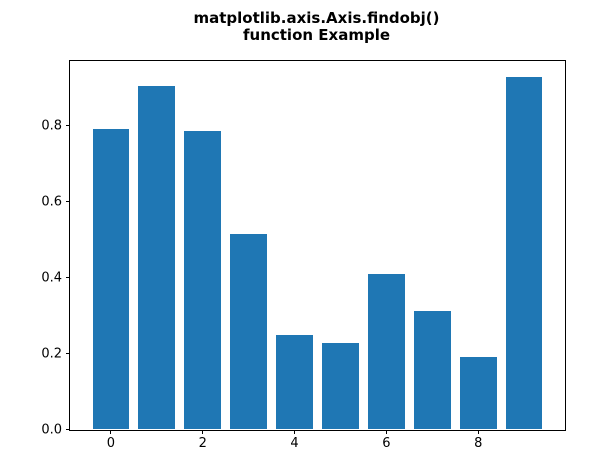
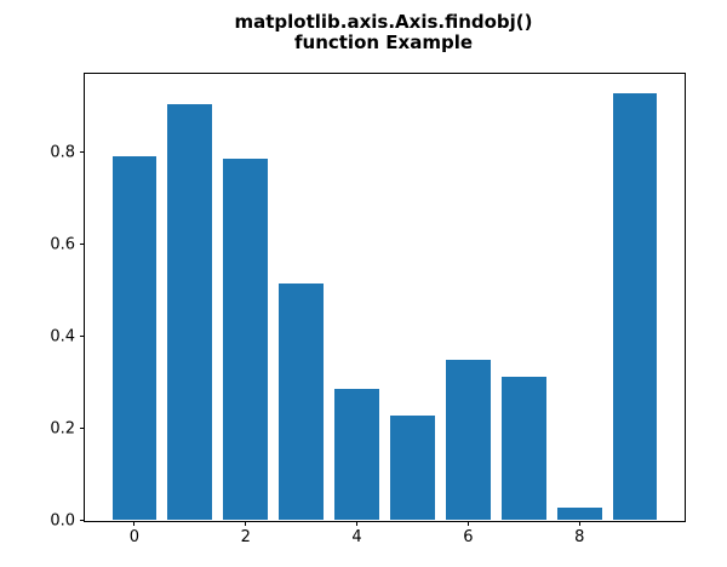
4: 0.25 -> 0.29
6: 0.41 -> 0.35
8: 0.19 -> 0.03
